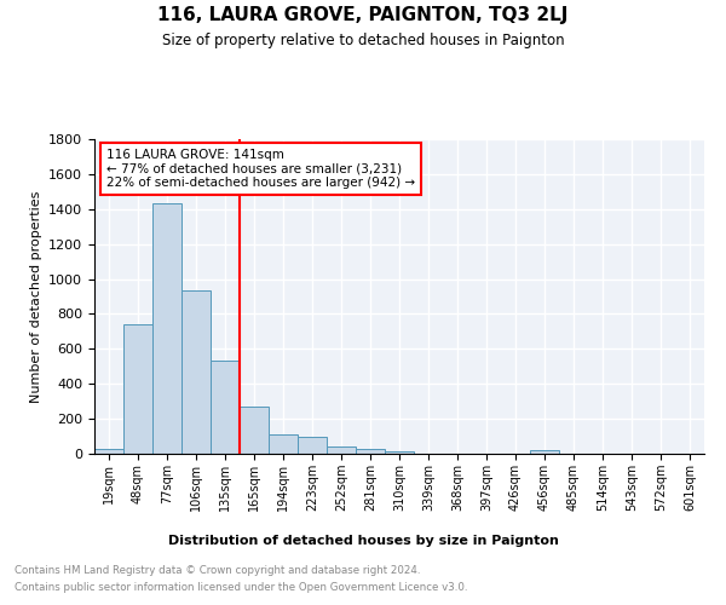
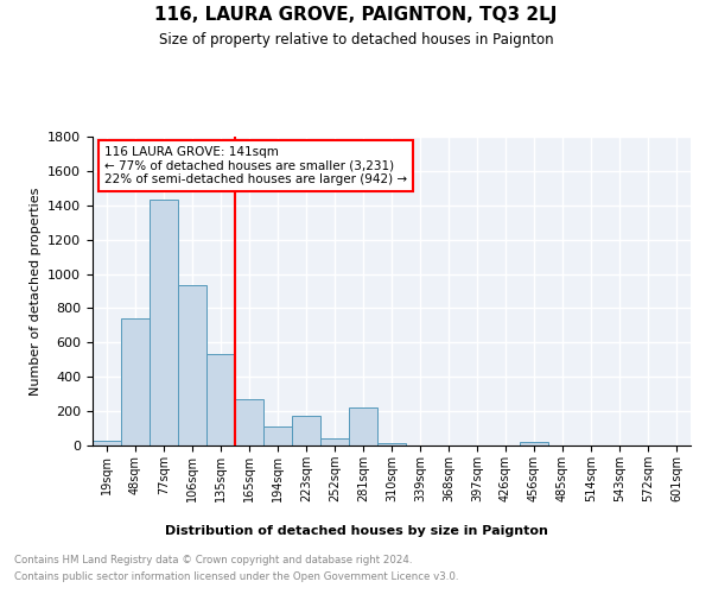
223sqm: 100 -> 170
281sqm: 20 -> 220
